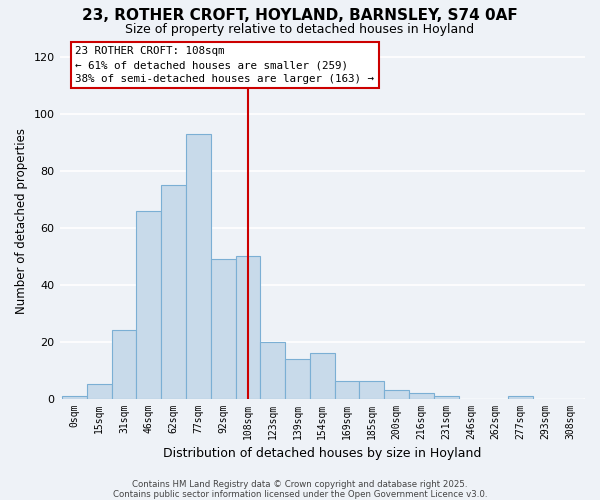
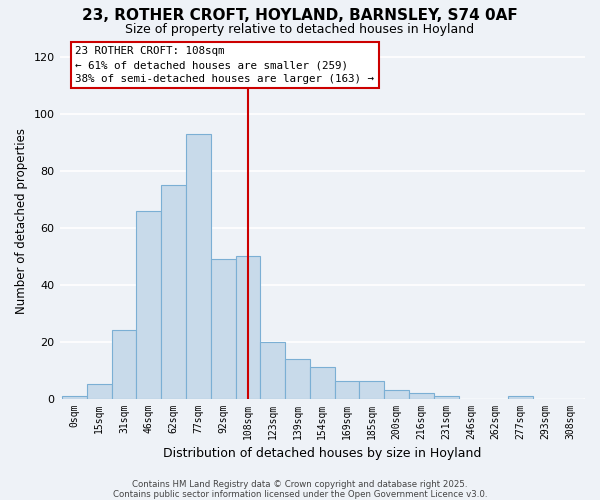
154sqm: 16 -> 11
